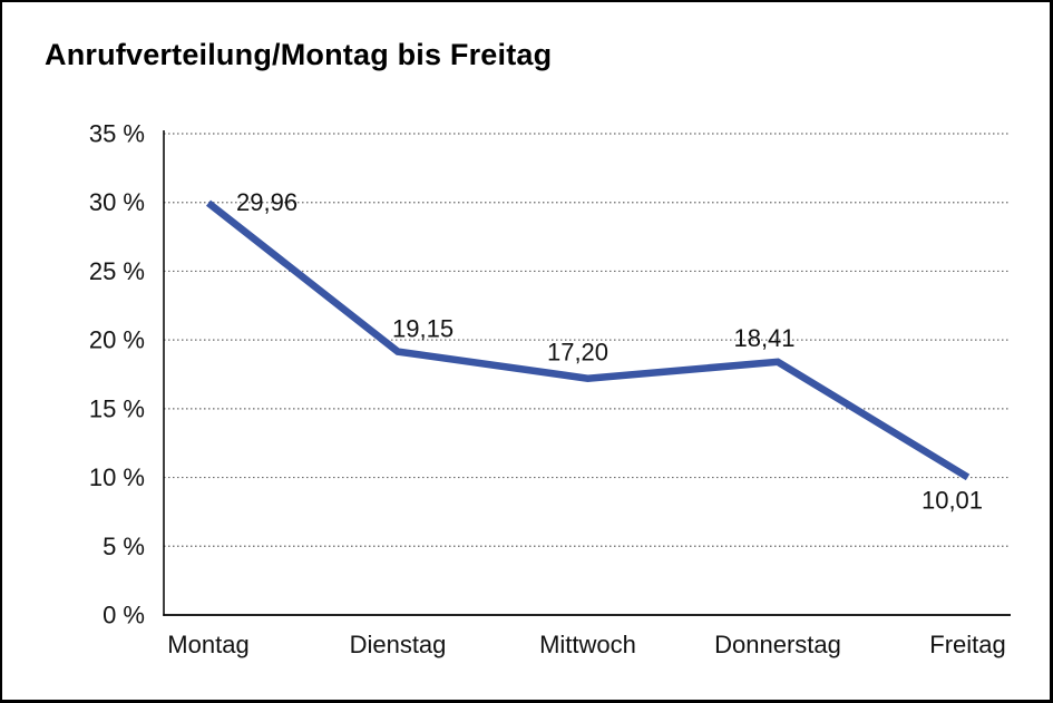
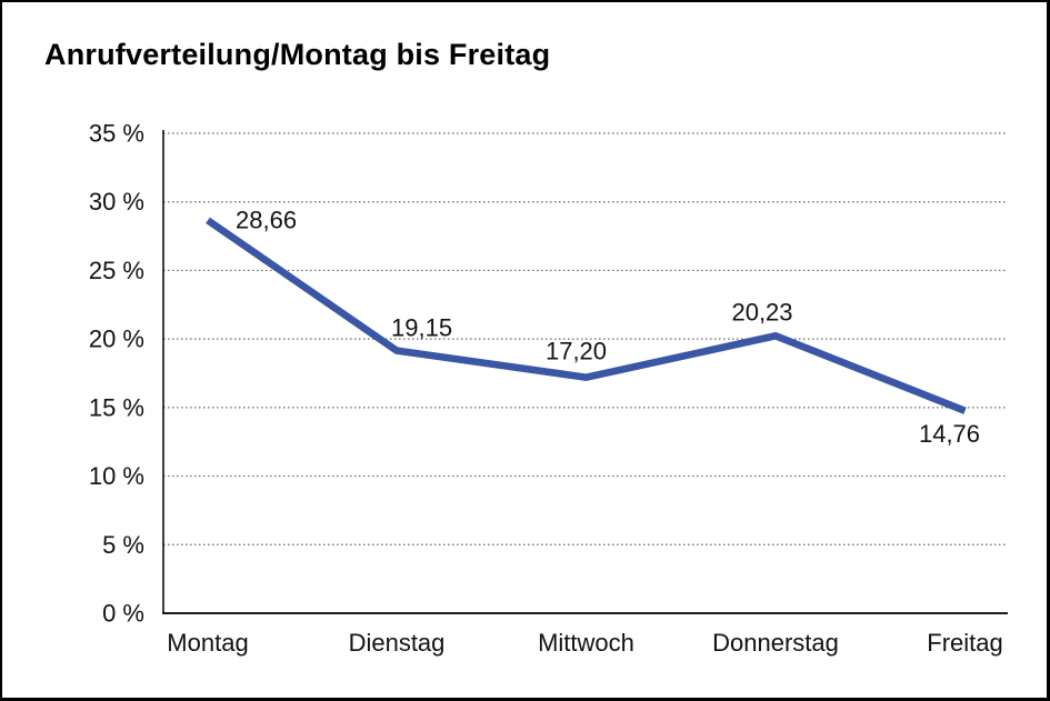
Montag: 29,96 -> 28,66
Donnerstag: 18,41 -> 20,23
Freitag: 10,01 -> 14,76
